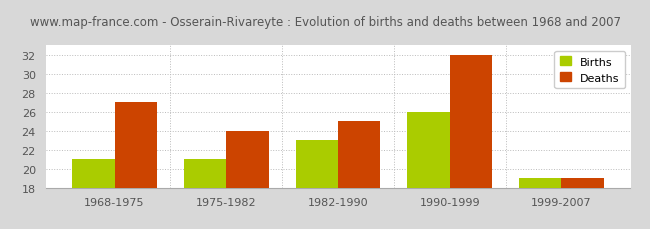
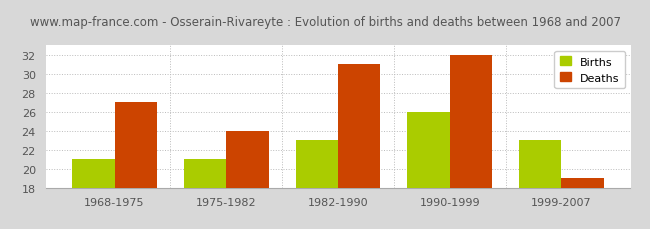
Deaths/1982-1990: 25 -> 31
Births/1999-2007: 19 -> 23
